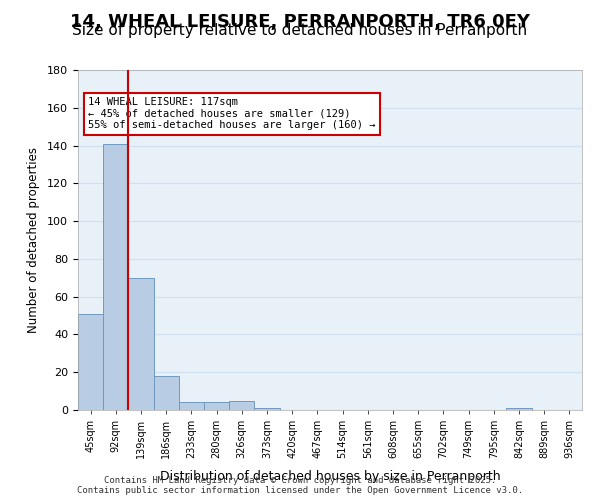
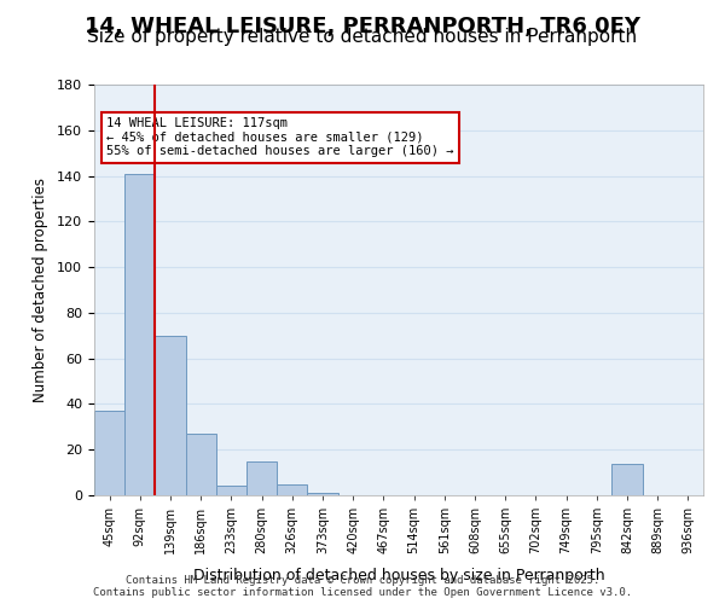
45sqm: 51 -> 37
186sqm: 18 -> 27
280sqm: 4 -> 15
842sqm: 1 -> 14
